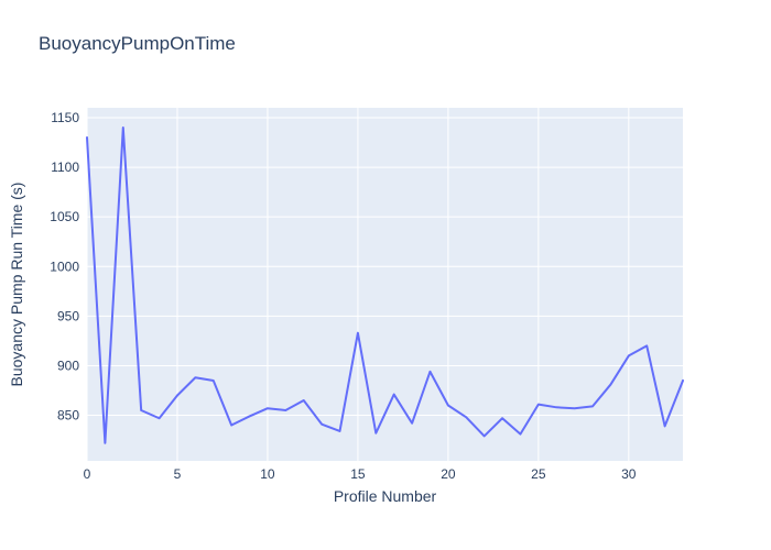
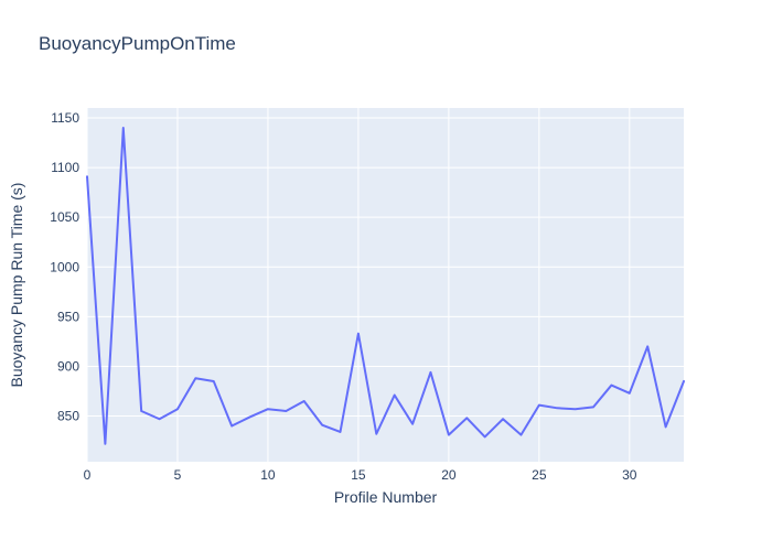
0: 1130 -> 1090
5: 870 -> 860
20: 860 -> 830
30: 910 -> 870
